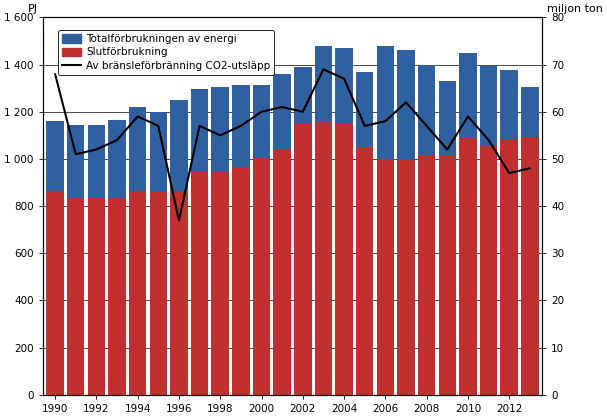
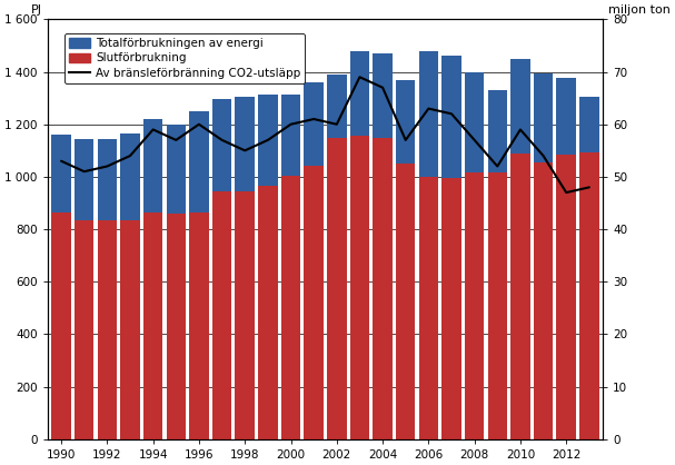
Av bränsleförbränning CO2-utsläpp/1990: 68 -> 53
Av bränsleförbränning CO2-utsläpp/1996: 37 -> 60
Av bränsleförbränning CO2-utsläpp/2006: 58 -> 63
